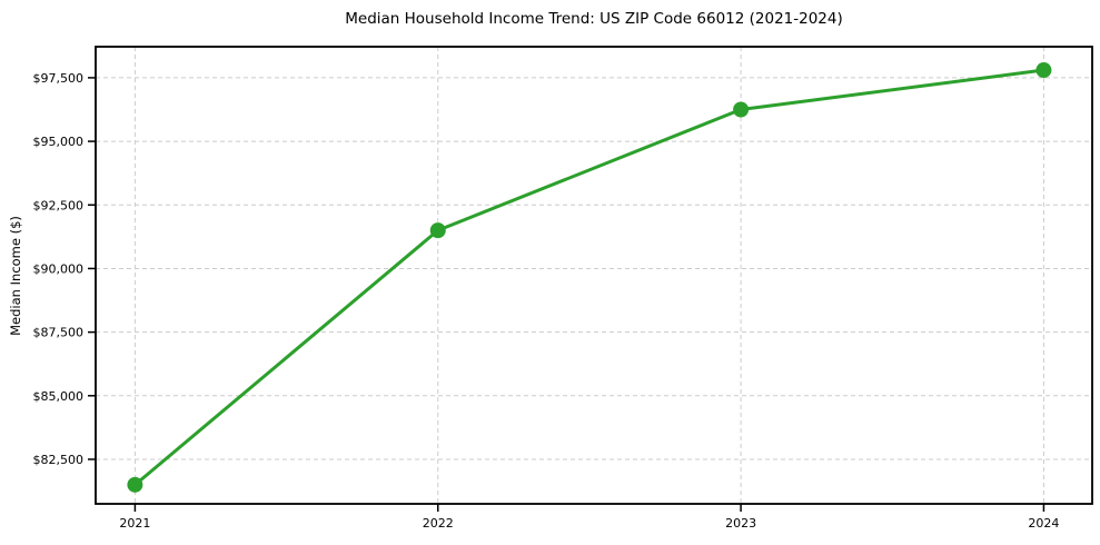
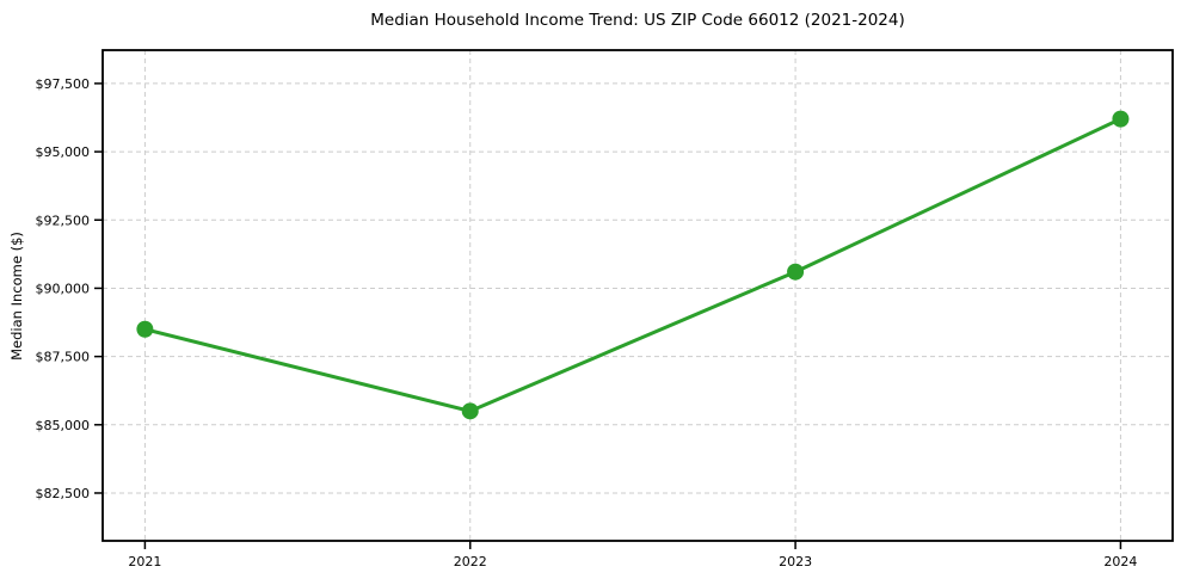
2021: $81500 -> $88500
2022: $91500 -> $85500
2023: $96200 -> $90600
2024: $97800 -> $96200
